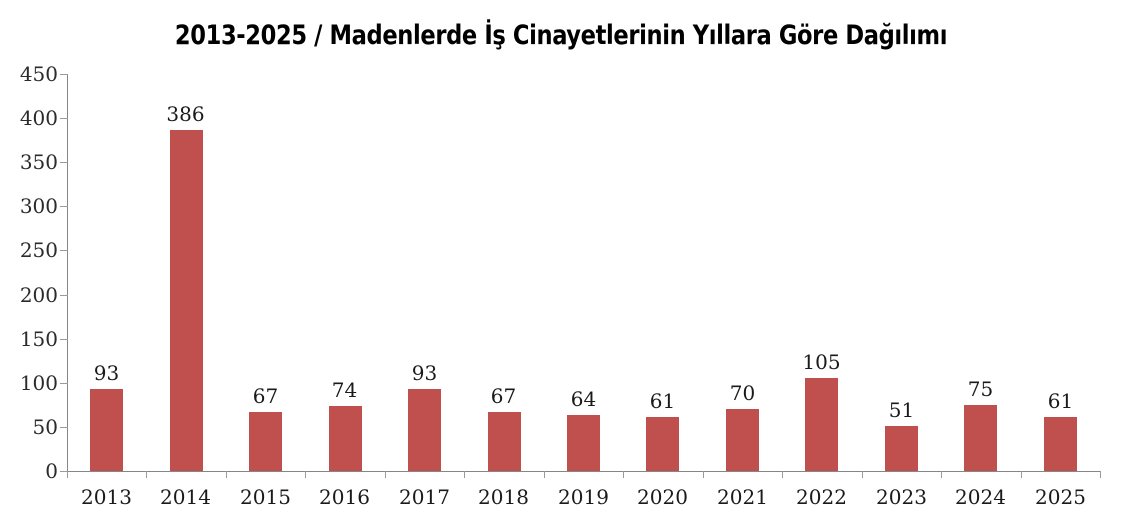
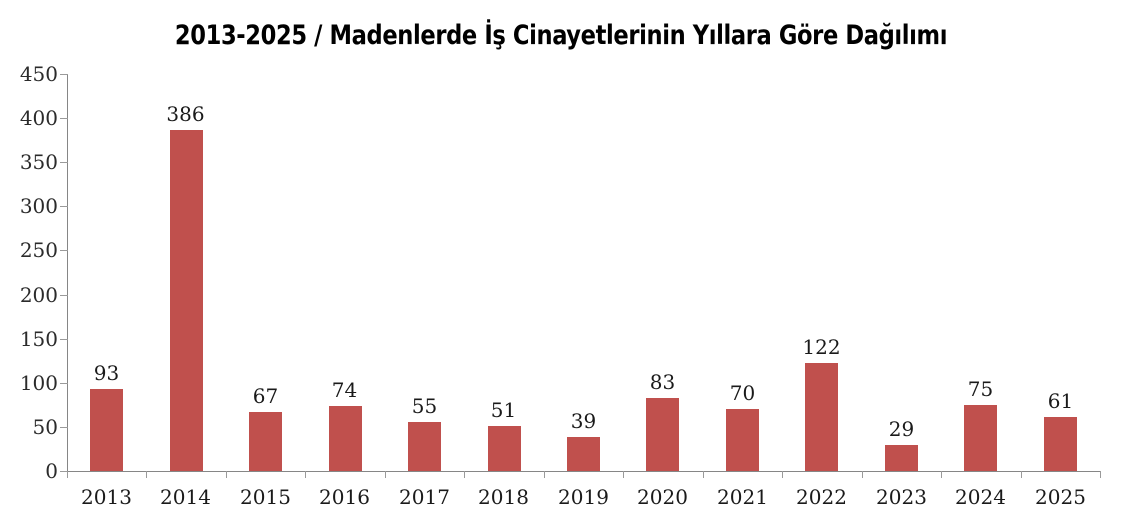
2017: 93 -> 55
2018: 67 -> 51
2019: 64 -> 39
2020: 61 -> 83
2022: 105 -> 122
2023: 51 -> 29
